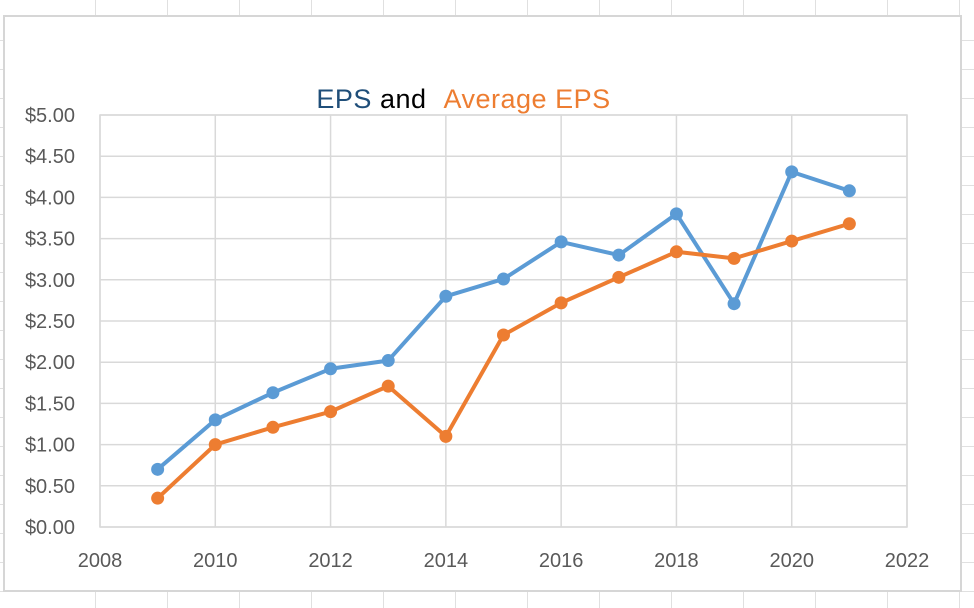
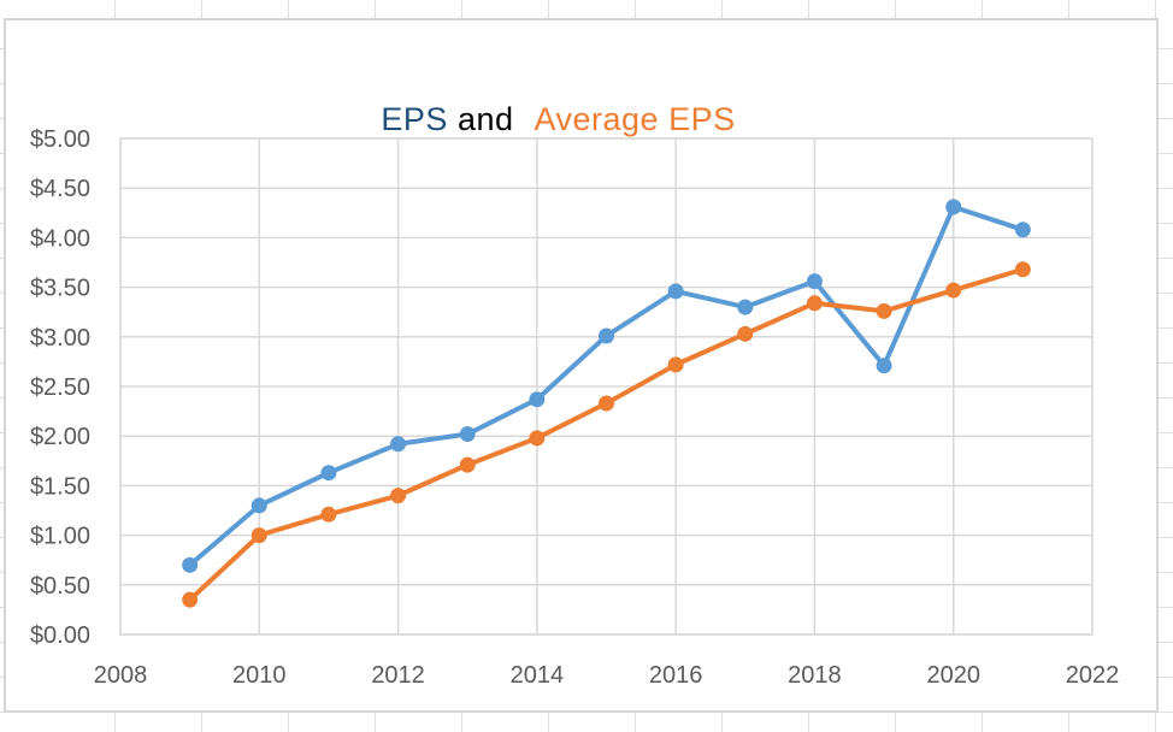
EPS/2014: $2.8 -> $2.4
Average EPS/2014: $1.1 -> $2.0
EPS/2018: $3.8 -> $3.6
